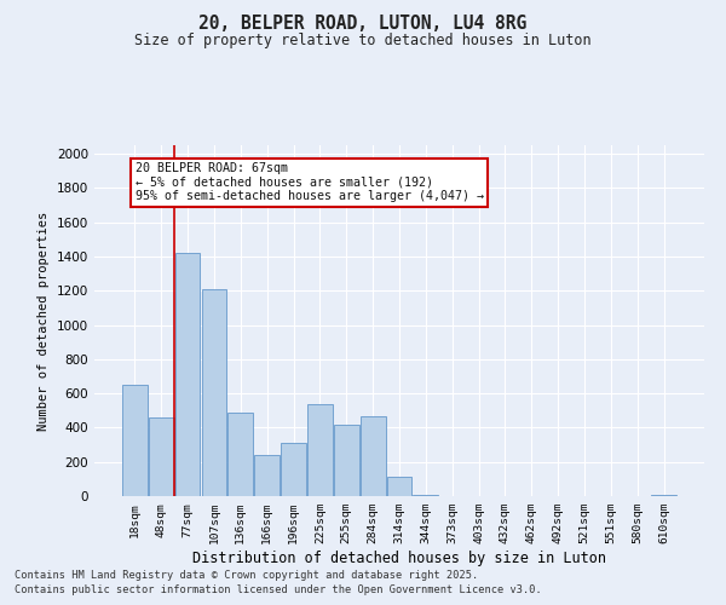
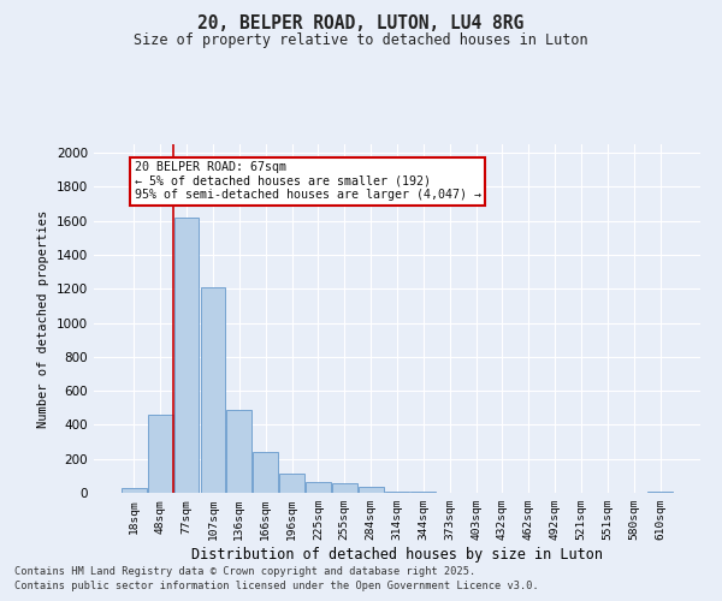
18sqm: 650 -> 30
77sqm: 1420 -> 1620
196sqm: 310 -> 120
225sqm: 540 -> 60
255sqm: 420 -> 60
284sqm: 470 -> 40
314sqm: 110 -> 10
